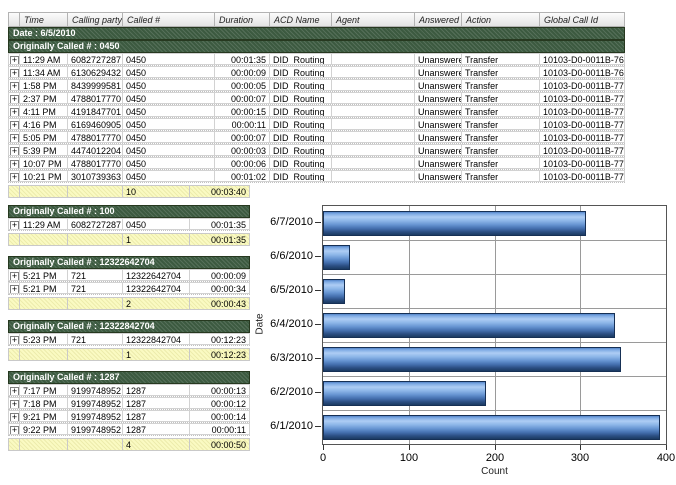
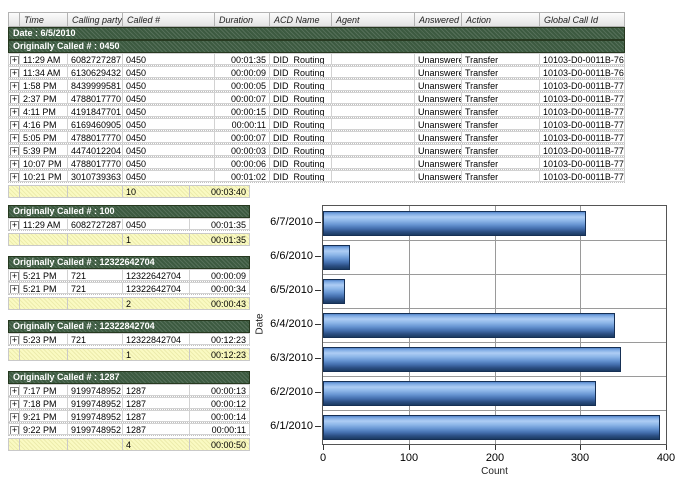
6/2/2010: 190 -> 320
